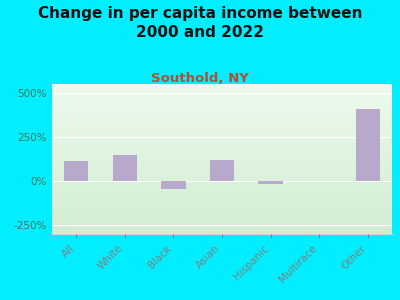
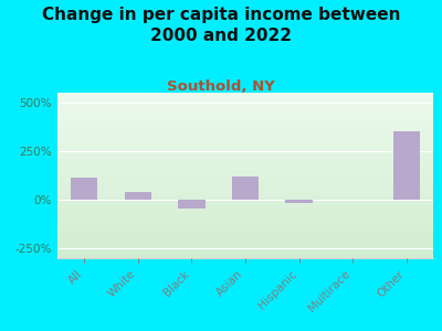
White: 140% -> 40%
Other: 410% -> 350%
